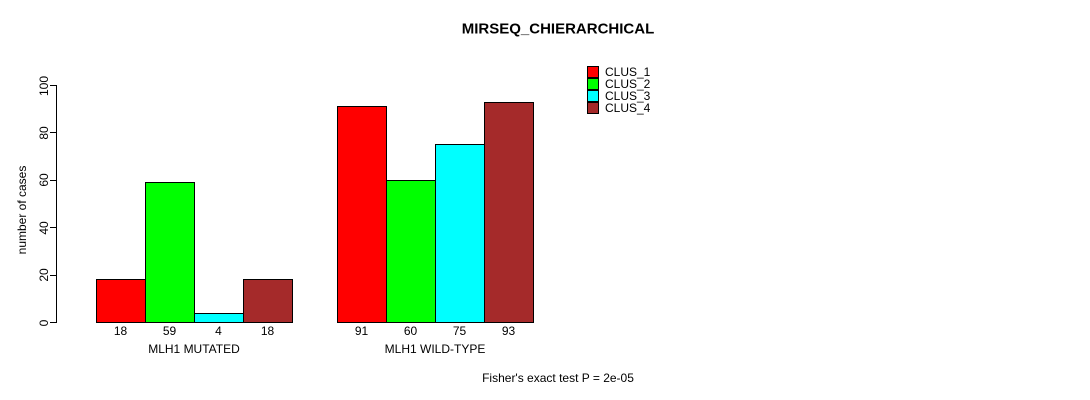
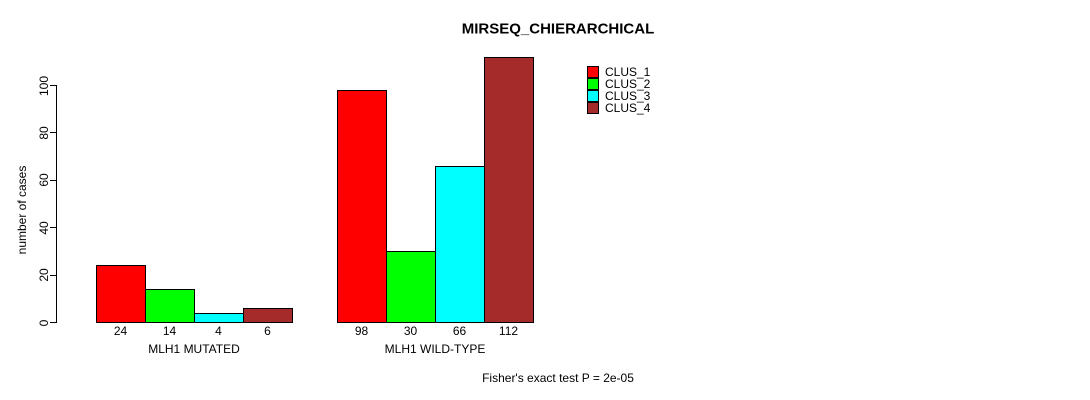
CLUS_1/MLH1 MUTATED: 18 -> 24
CLUS_2/MLH1 MUTATED: 59 -> 14
CLUS_4/MLH1 MUTATED: 18 -> 6
CLUS_1/MLH1 WILD-TYPE: 91 -> 98
CLUS_2/MLH1 WILD-TYPE: 60 -> 30
CLUS_3/MLH1 WILD-TYPE: 75 -> 66
CLUS_4/MLH1 WILD-TYPE: 93 -> 112
